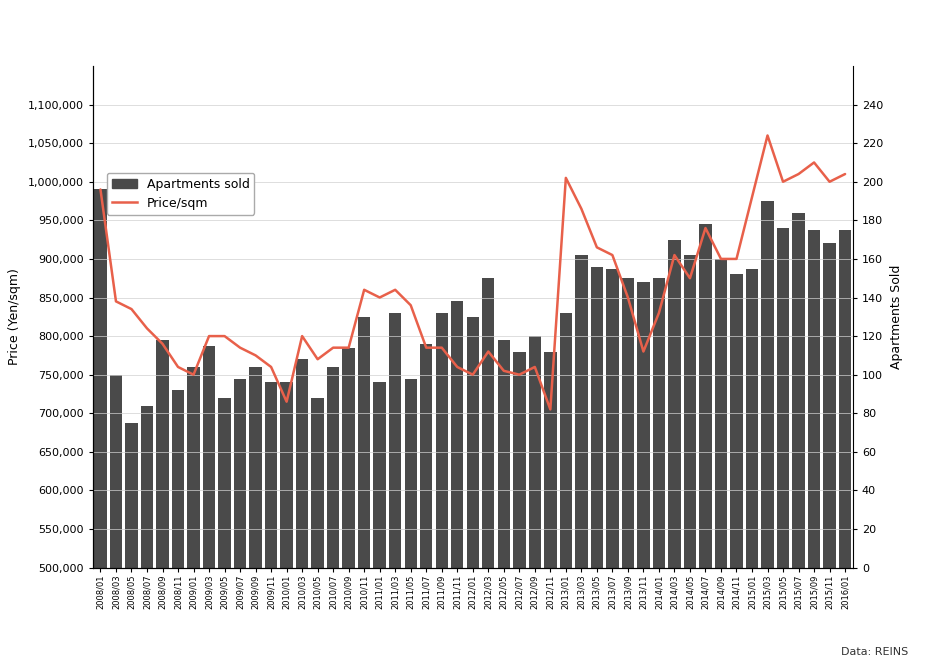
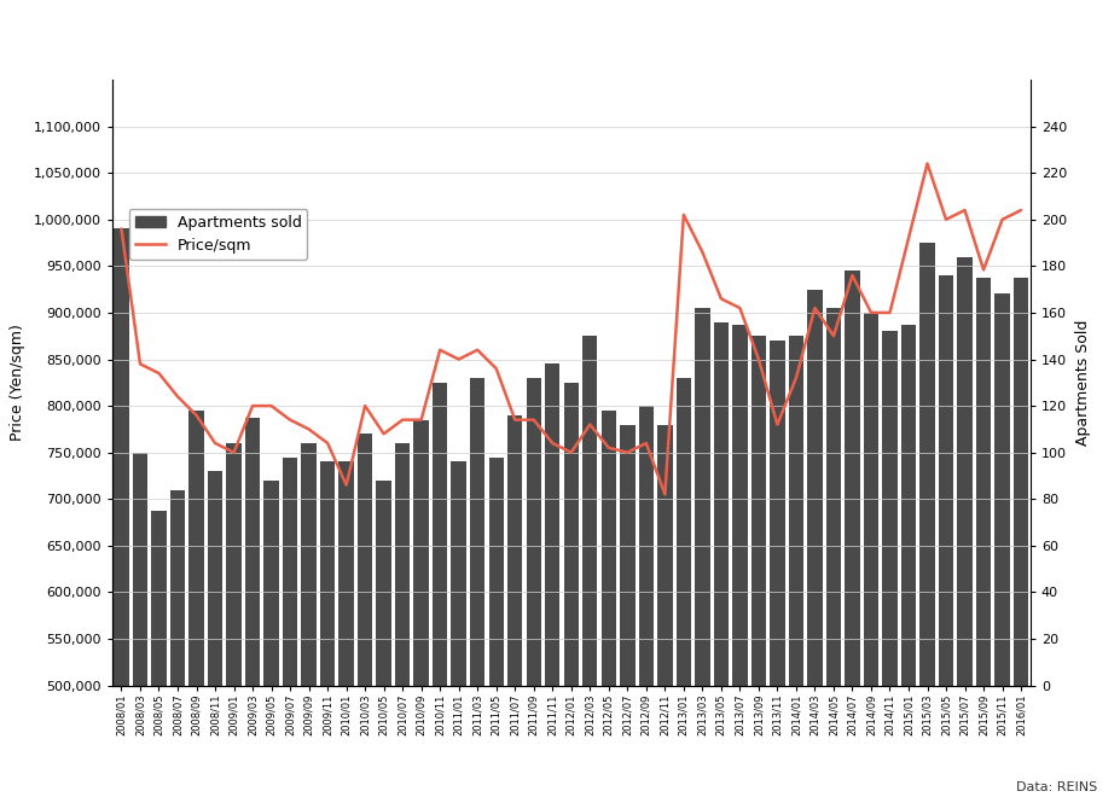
Price/sqm/2015/09: 1,025,000 -> 946,000
